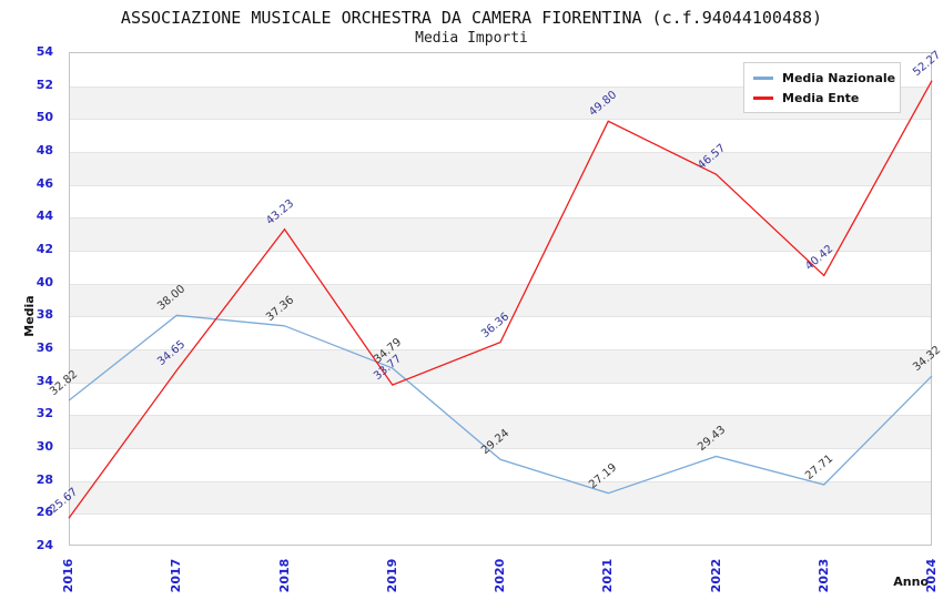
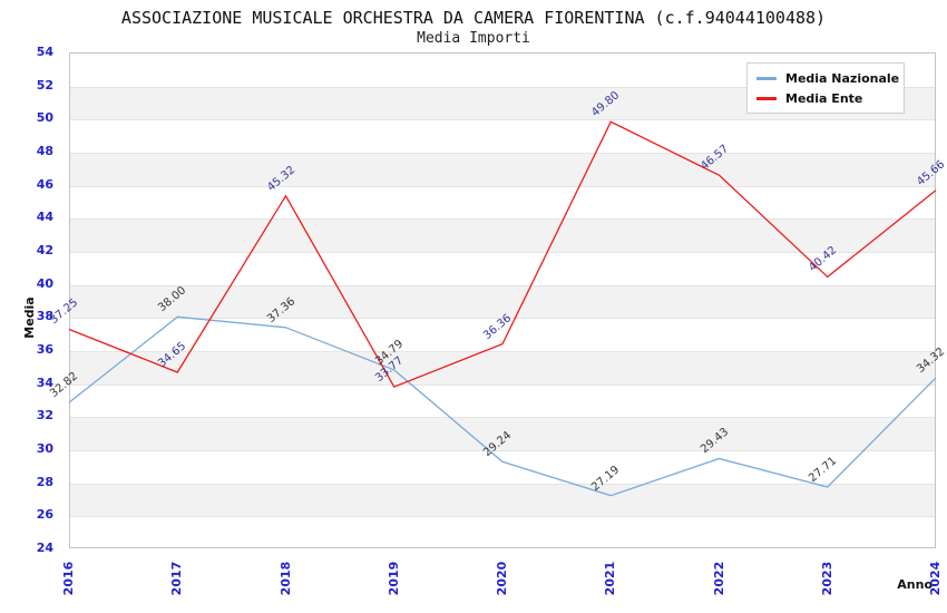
Media Ente/2016: 25.67 -> 37.25
Media Ente/2018: 43.23 -> 45.32
Media Ente/2024: 52.27 -> 45.66
